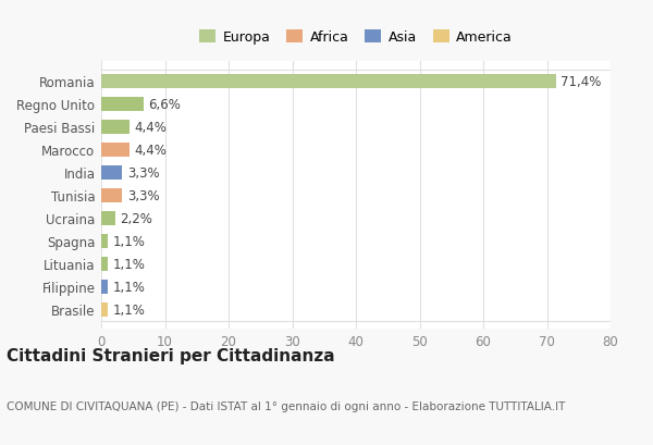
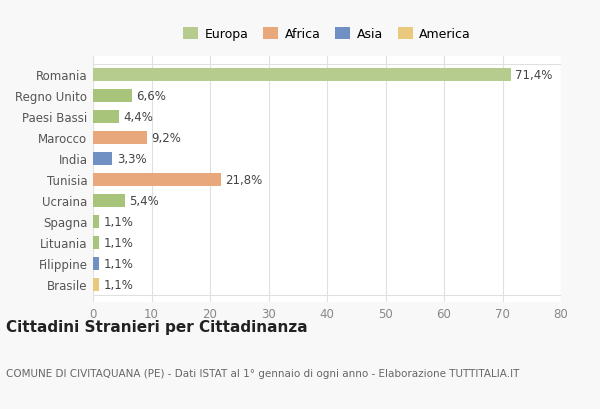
Marocco: 4,4% -> 9,2%
Tunisia: 3,3% -> 21,8%
Ucraina: 2,2% -> 5,4%
